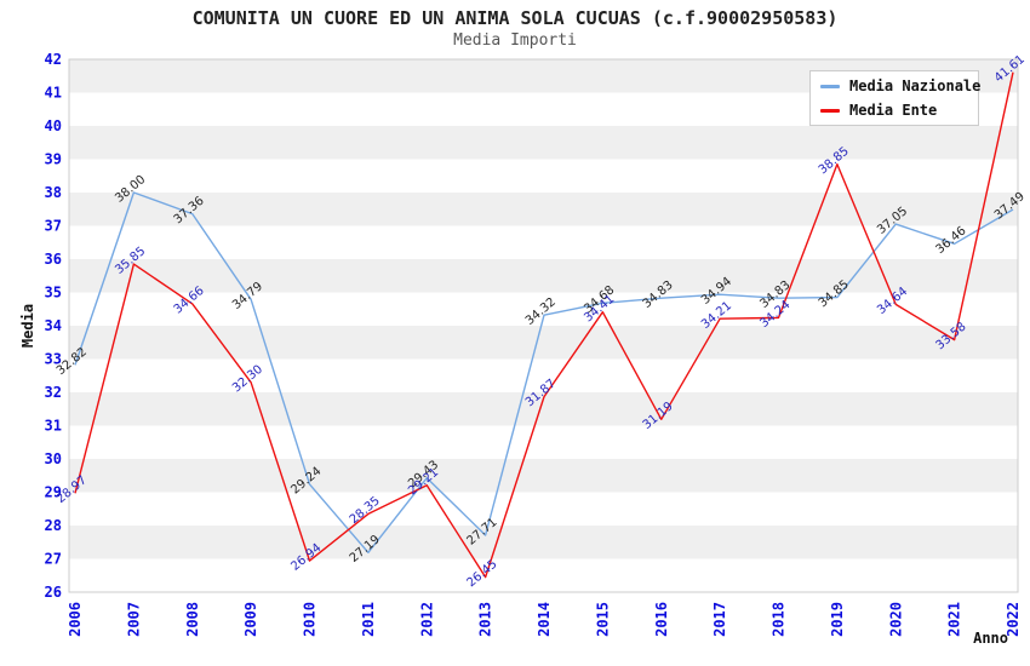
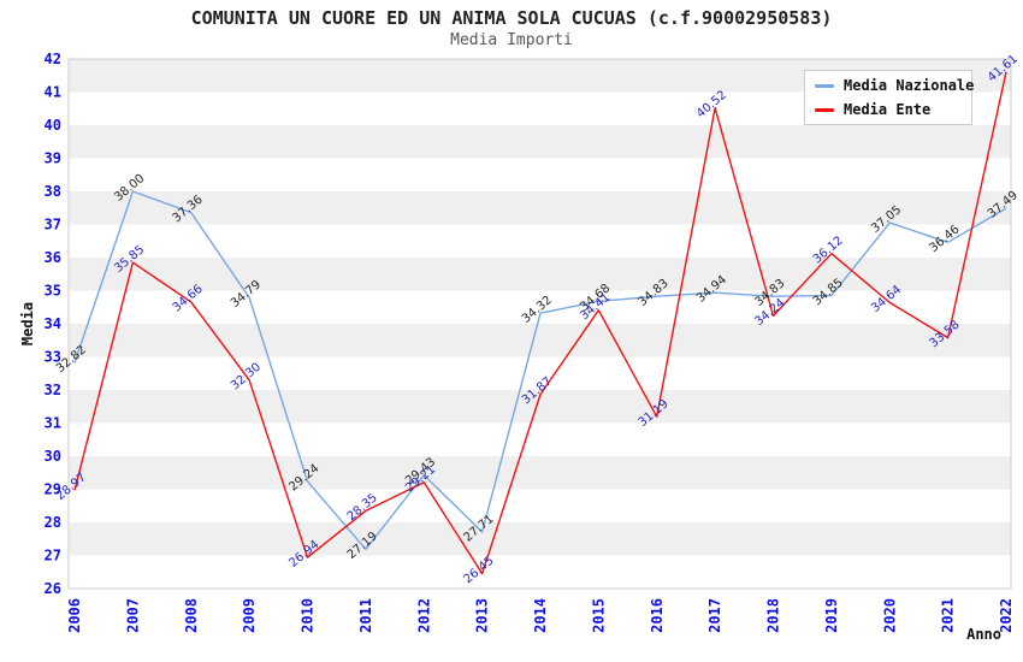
Media Ente/2017: 34.21 -> 40.52
Media Ente/2019: 38.85 -> 36.12
